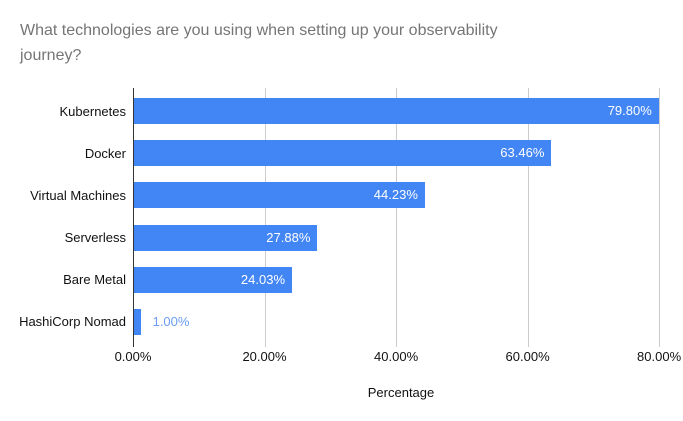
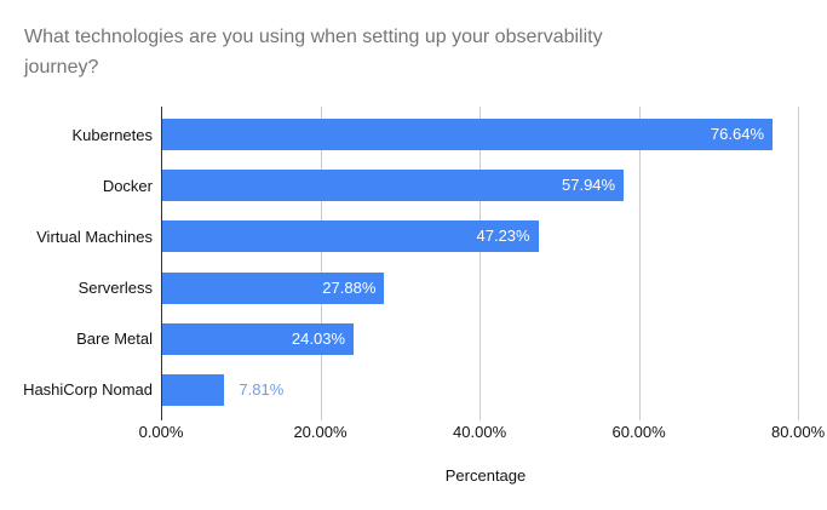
Kubernetes: 79.80% -> 76.64%
Docker: 63.46% -> 57.94%
Virtual Machines: 44.23% -> 47.23%
HashiCorp Nomad: 1.00% -> 7.81%
